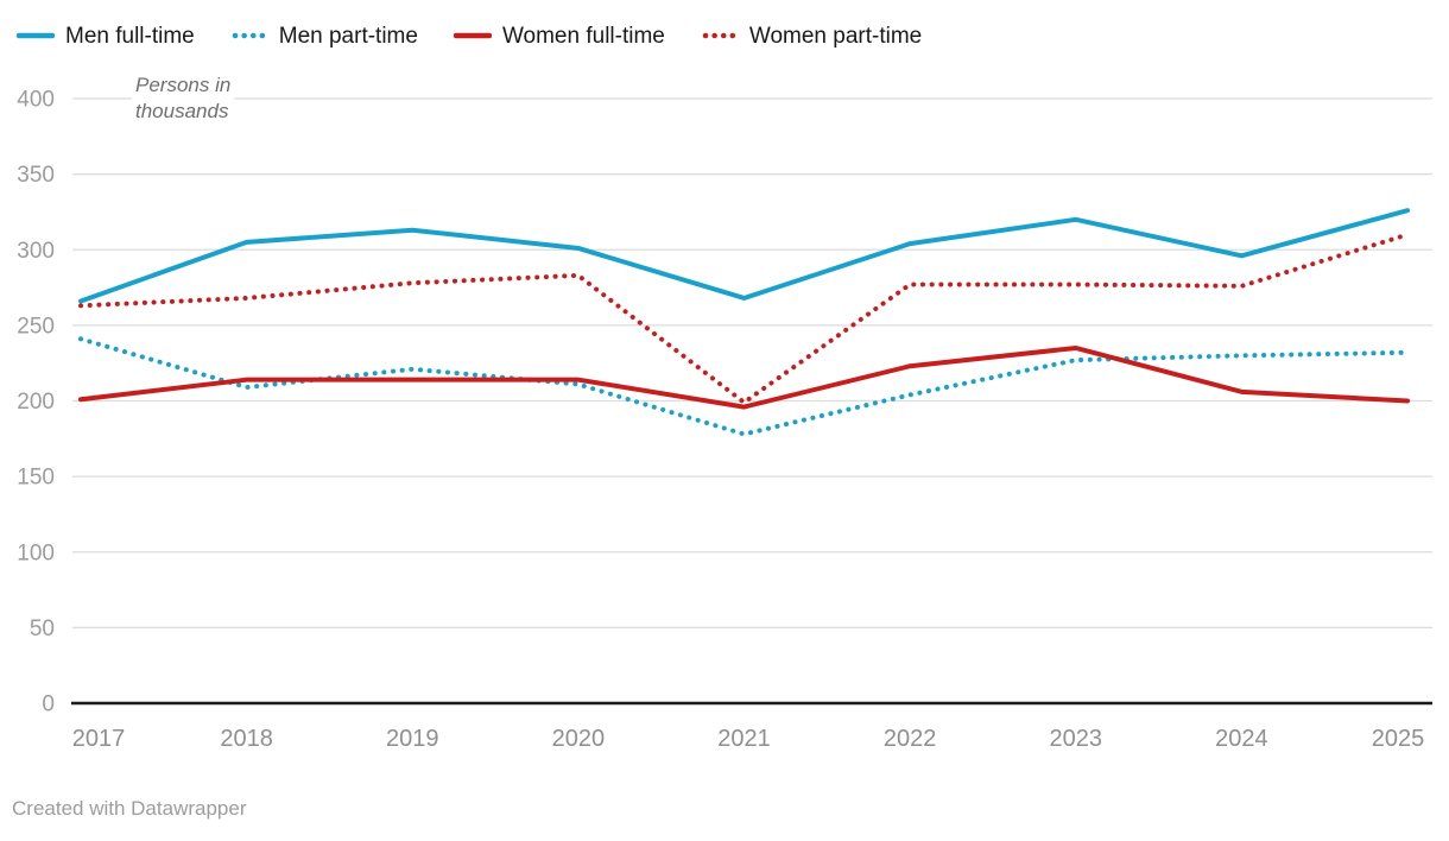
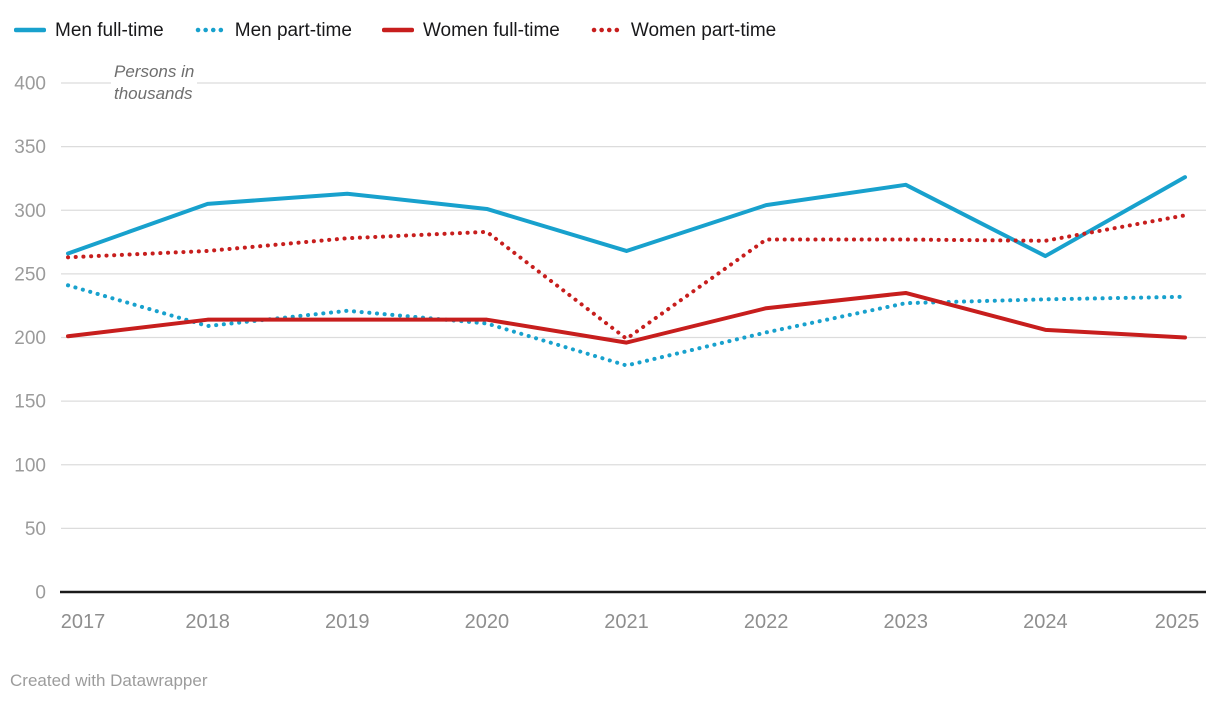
Men full-time/2024: 296 -> 264
Women part-time/2025: 310 -> 296
